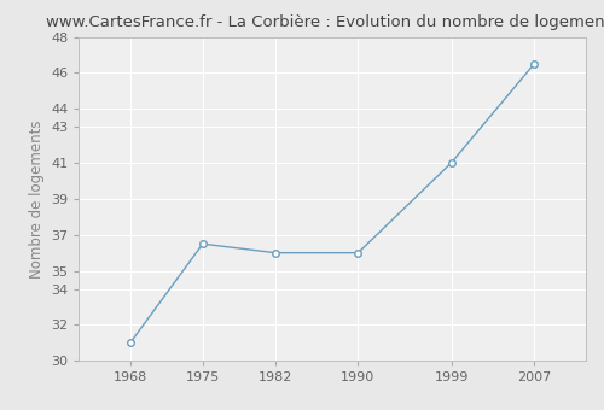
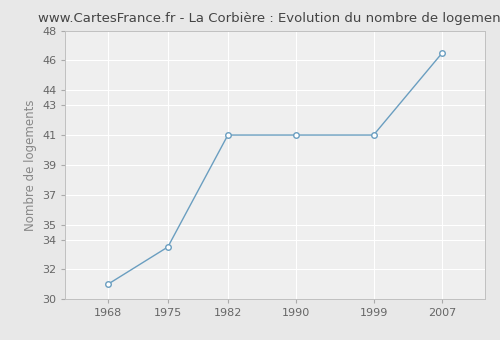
1975: 36.5 -> 33.5
1982: 36.0 -> 41.0
1990: 36.0 -> 41.0
